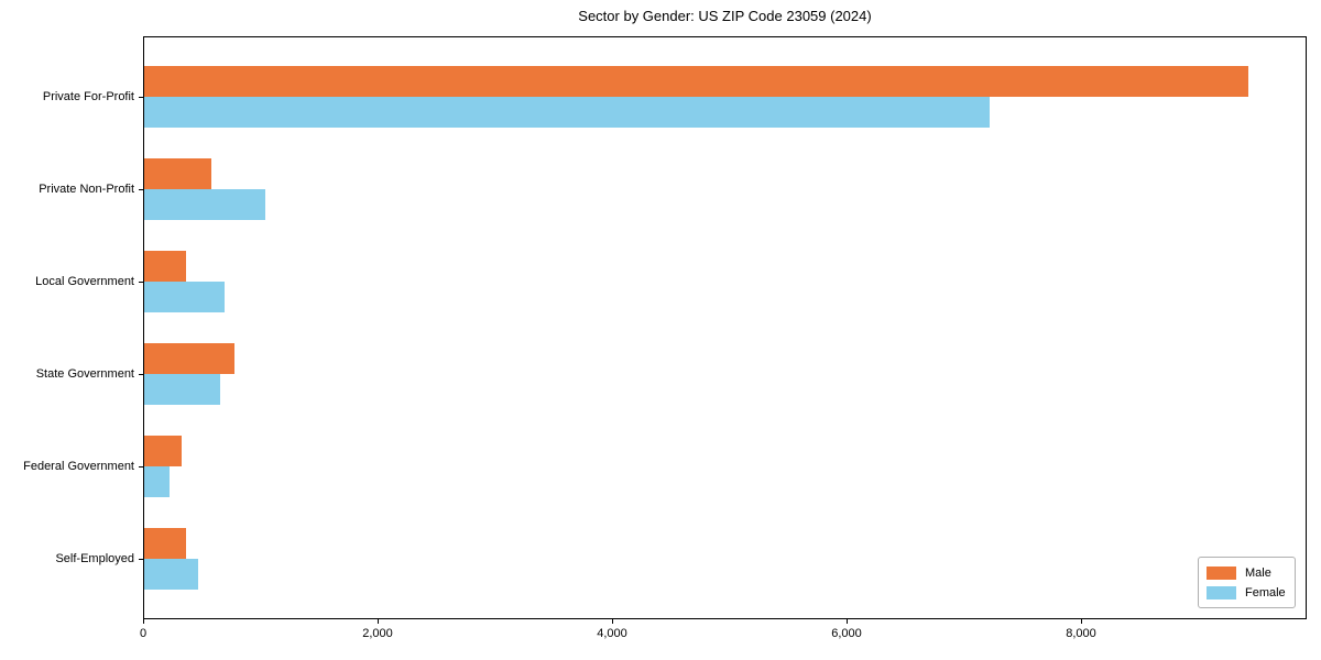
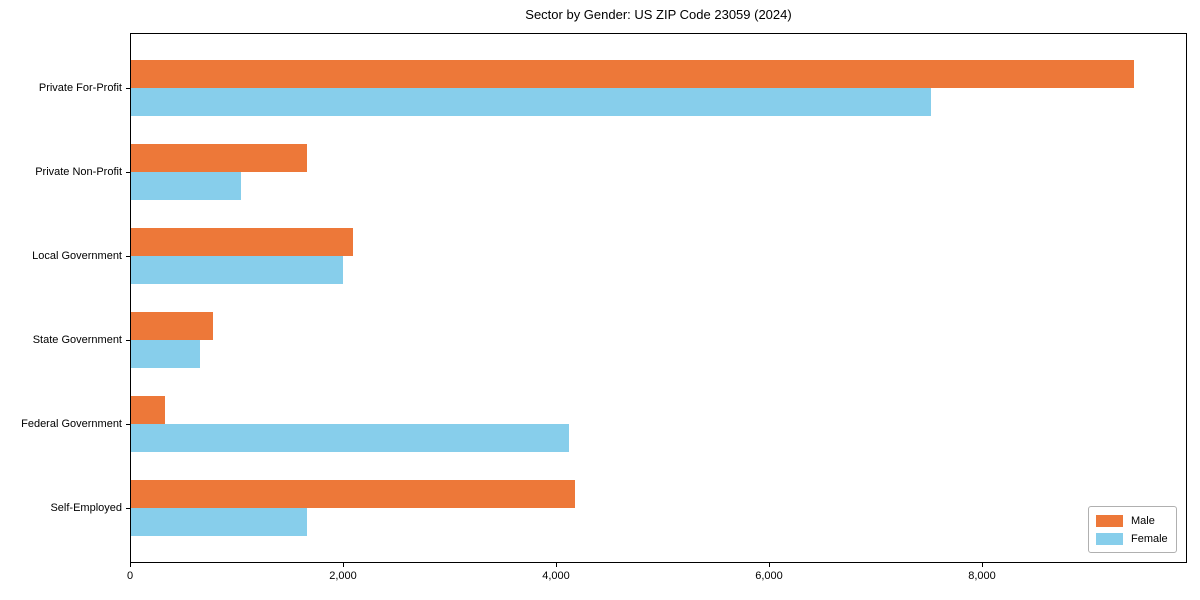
Female/Private For-Profit: 7220 -> 7520
Male/Private Non-Profit: 580 -> 1660
Male/Local Government: 370 -> 2090
Female/Local Government: 700 -> 2000
Female/Federal Government: 220 -> 4120
Male/Self-Employed: 370 -> 4180
Female/Self-Employed: 470 -> 1660
